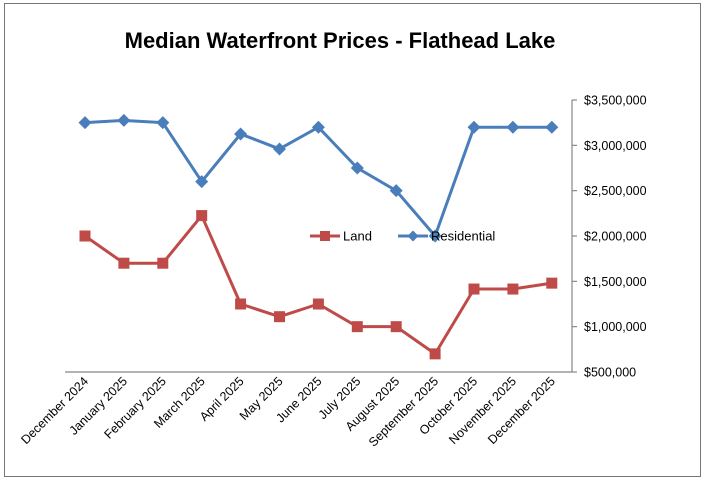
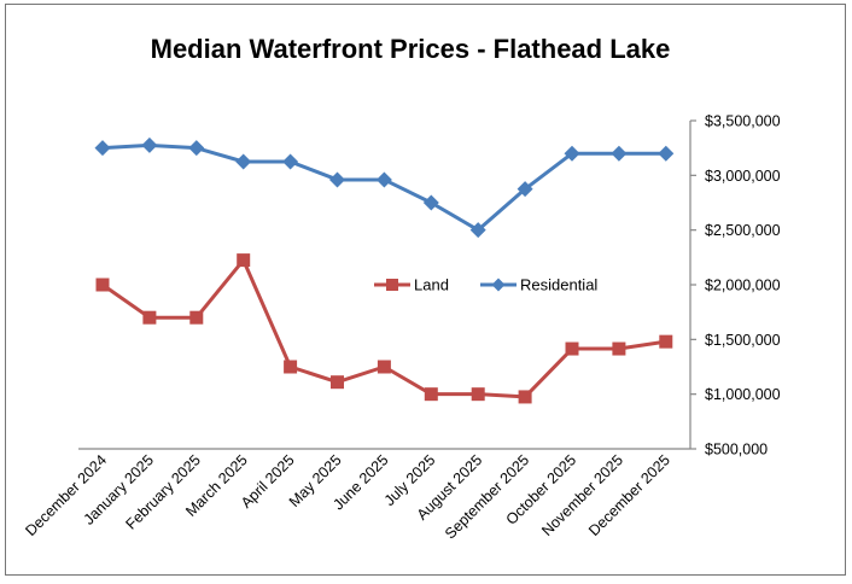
Residential/March 2025: $2600000 -> $3100000
Residential/June 2025: $3200000 -> $3000000
Land/September 2025: $700000 -> $1000000
Residential/September 2025: $2000000 -> $2900000
